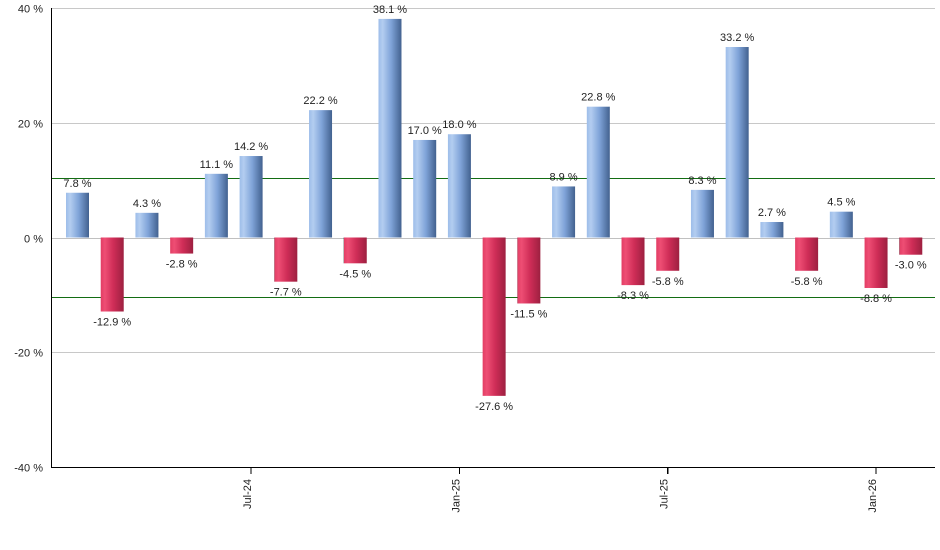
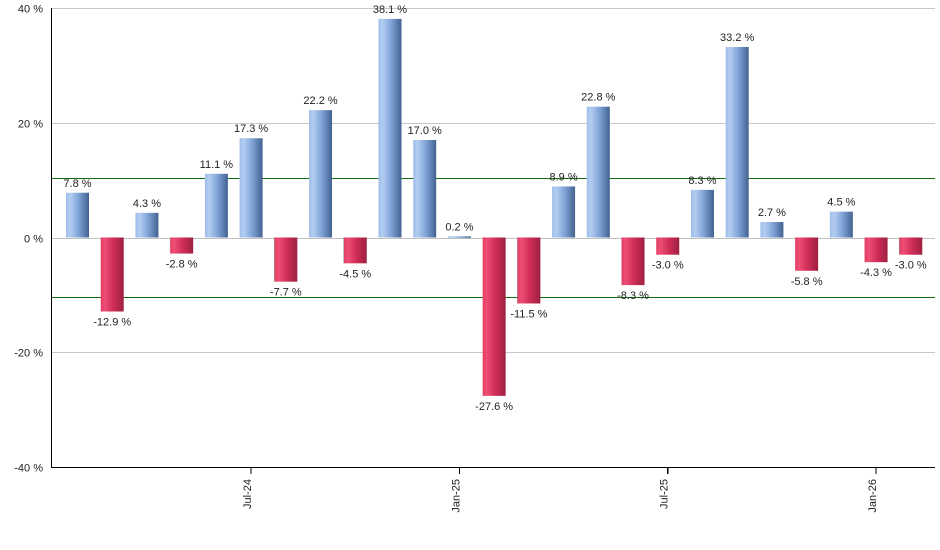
Jul-24: 14.2 -> 17.3
Jan-25: 18.0 -> 0.2
Jul-25: -5.8 -> -3.0
Jan-26: -8.8 -> -4.3
